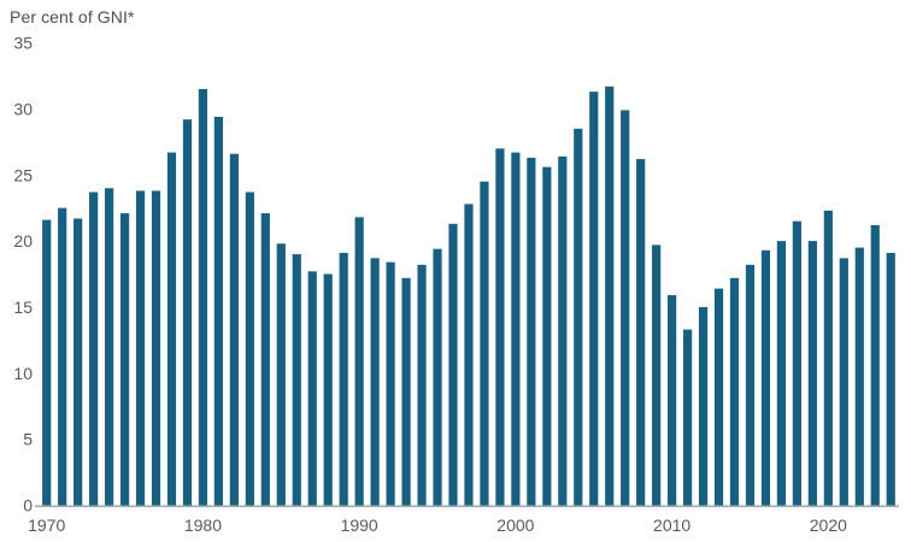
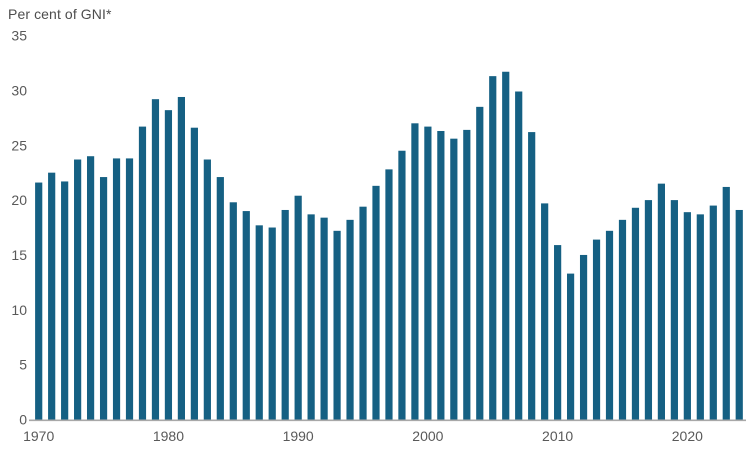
1980: 31.5 -> 28.2
1990: 21.8 -> 20.4
2020: 22.3 -> 18.9
